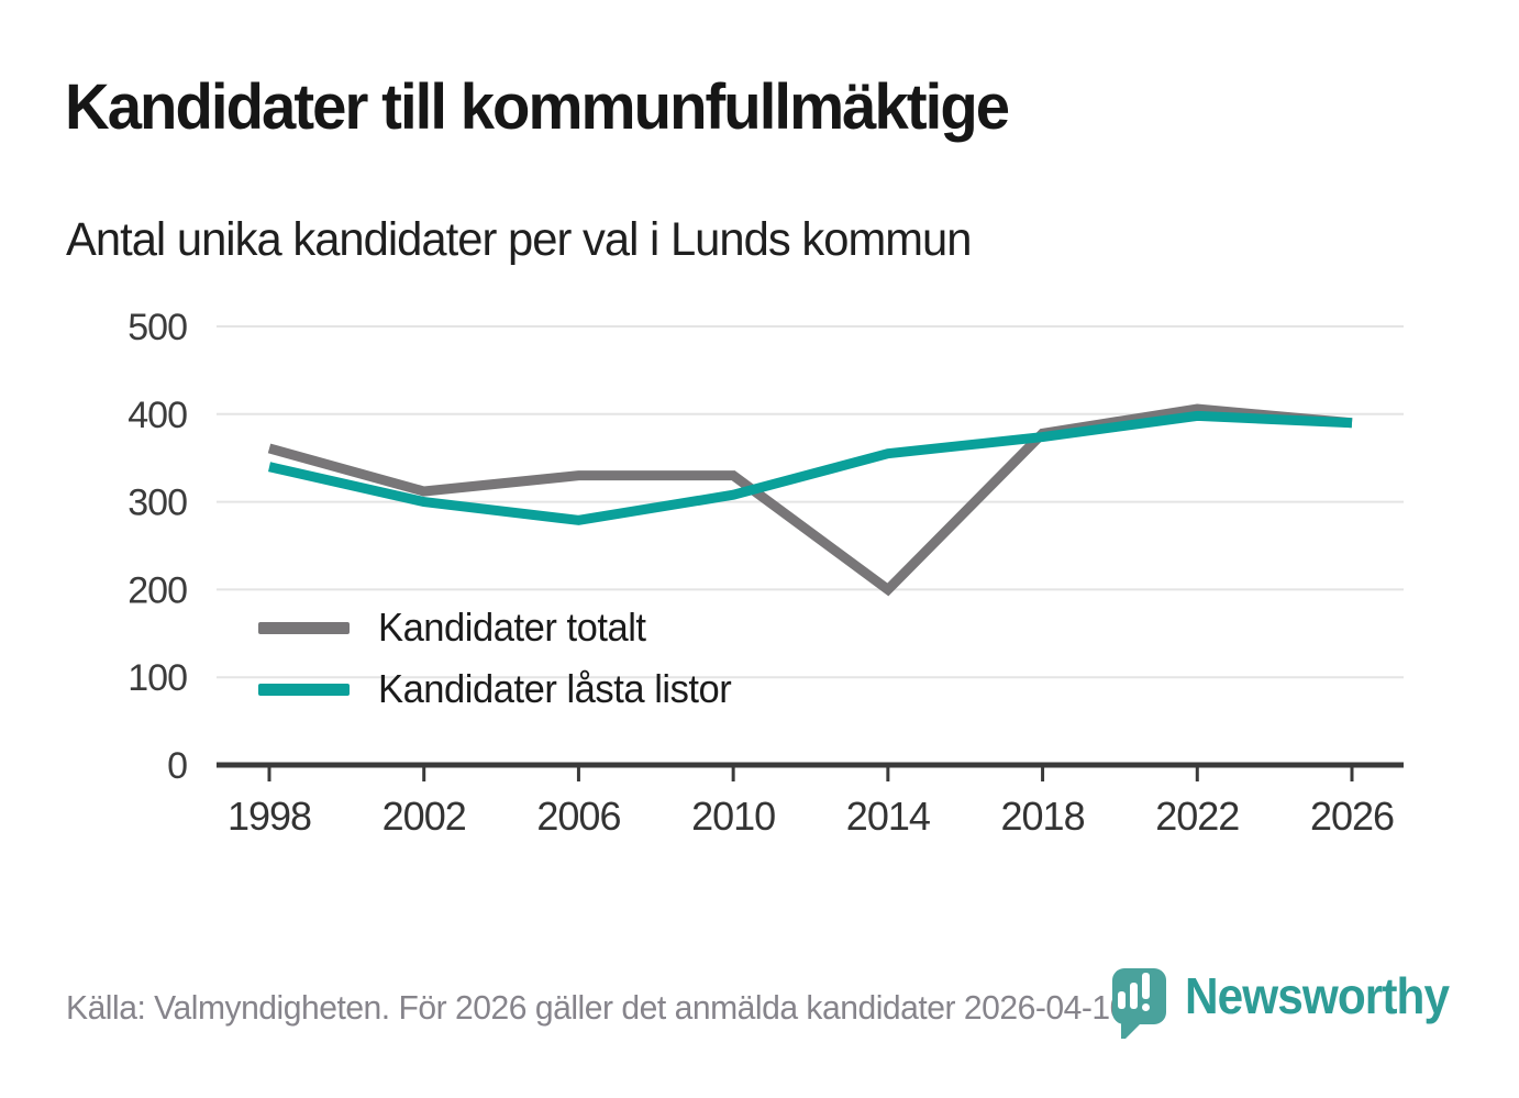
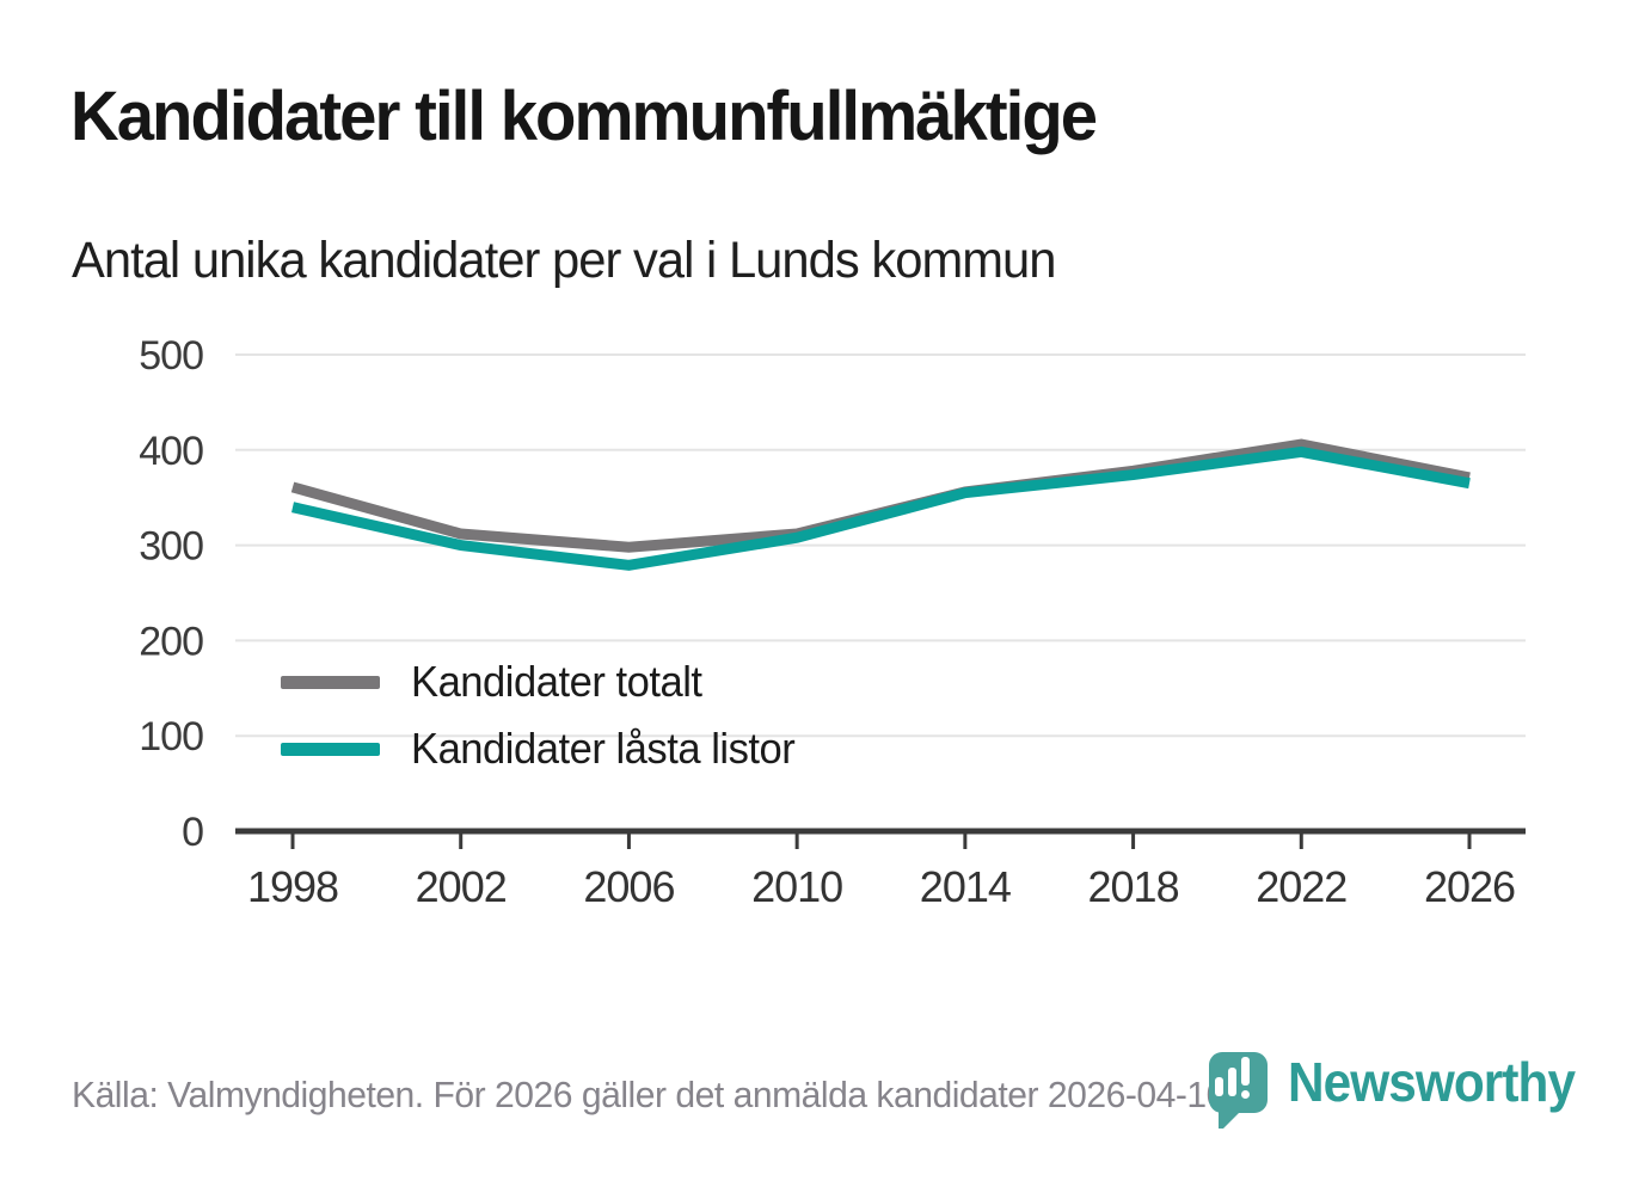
Kandidater totalt/2006: 330 -> 300
Kandidater totalt/2010: 330 -> 310
Kandidater totalt/2014: 200 -> 360
Kandidater totalt/2026: 390 -> 370
Kandidater låsta listor/2026: 390 -> 360
